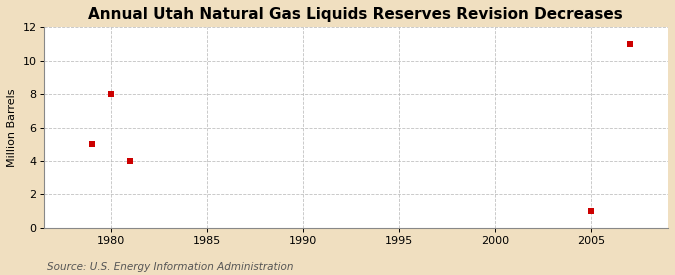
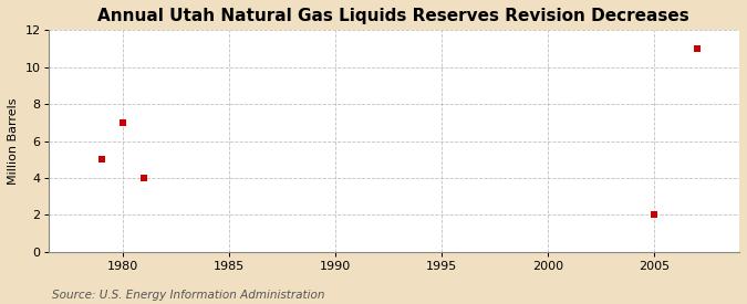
1980: 8 -> 7
2005: 1 -> 2
